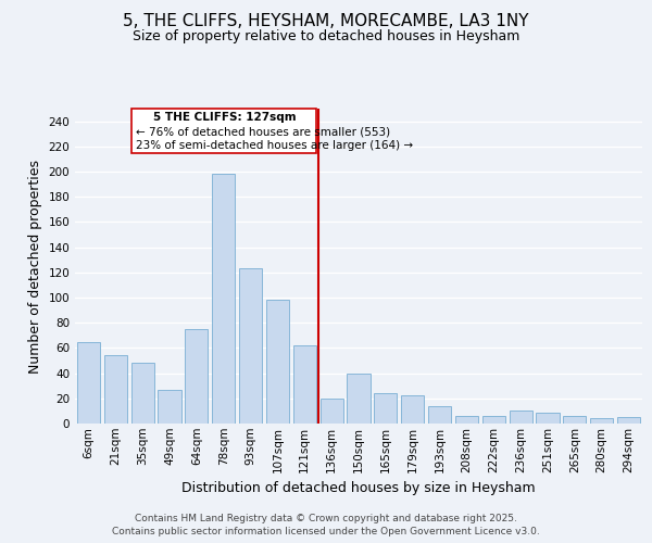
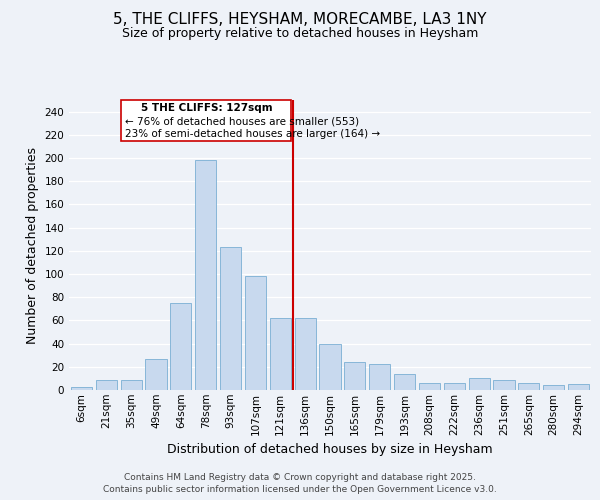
6sqm: 65 -> 3
21sqm: 54 -> 9
35sqm: 48 -> 9
136sqm: 20 -> 62
